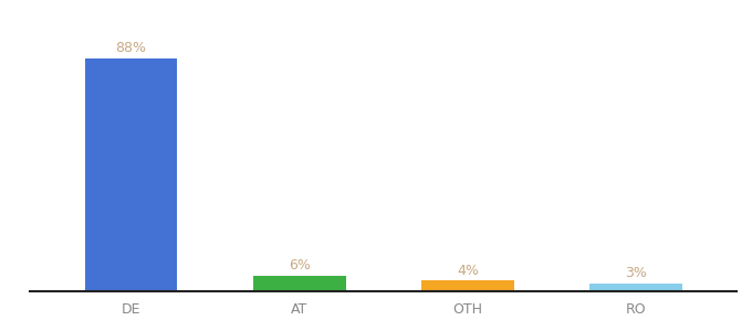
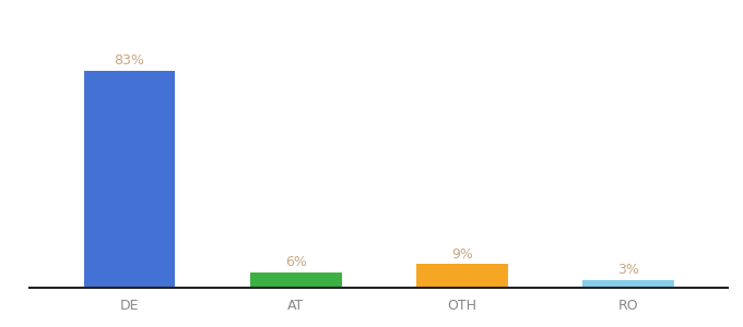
DE: 88% -> 83%
OTH: 4% -> 9%
